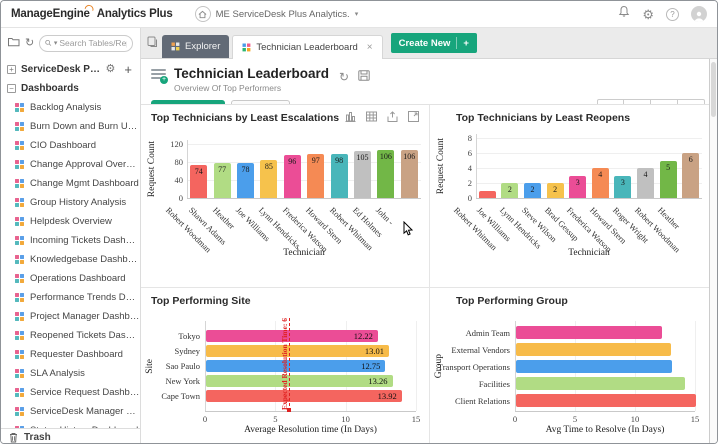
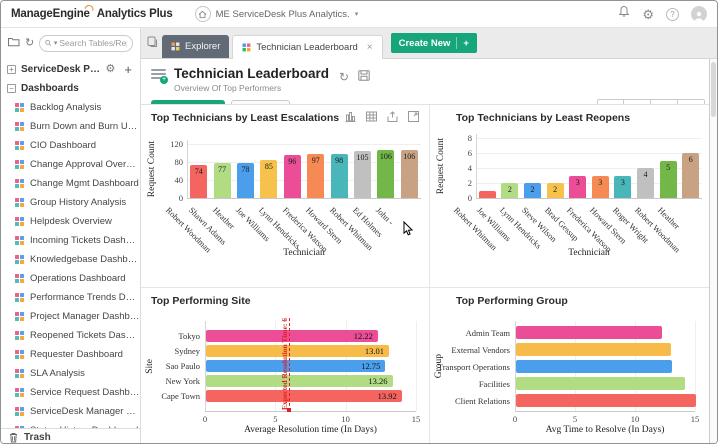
Top Technicians by Least Reopens/Frederica Watson: 4 -> 3
